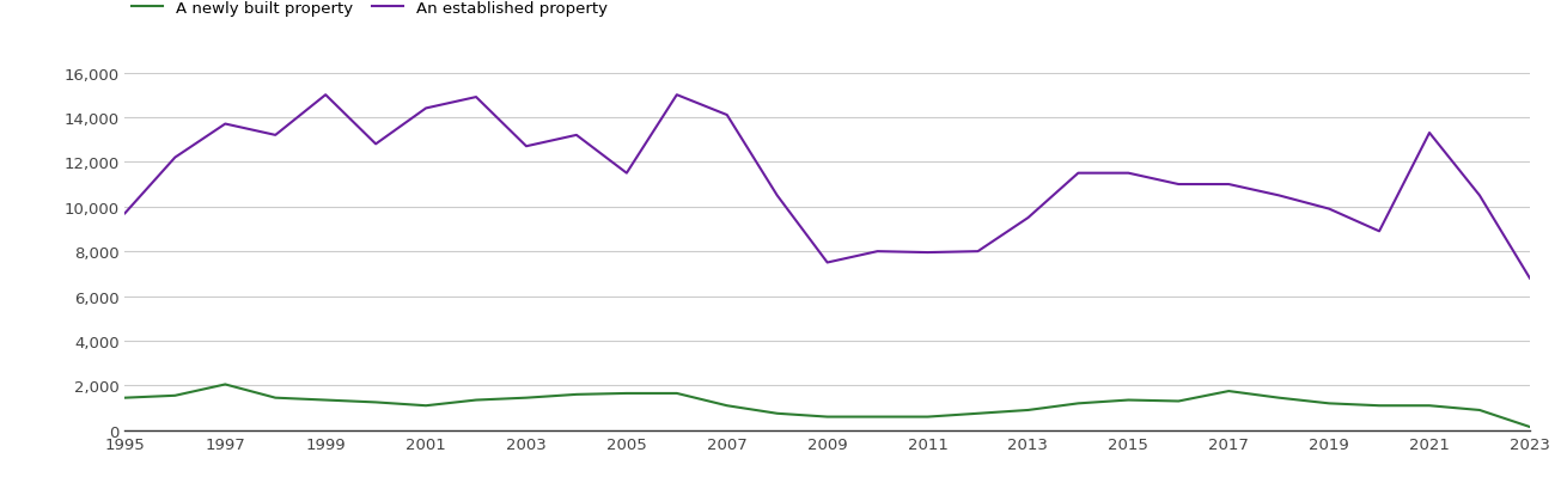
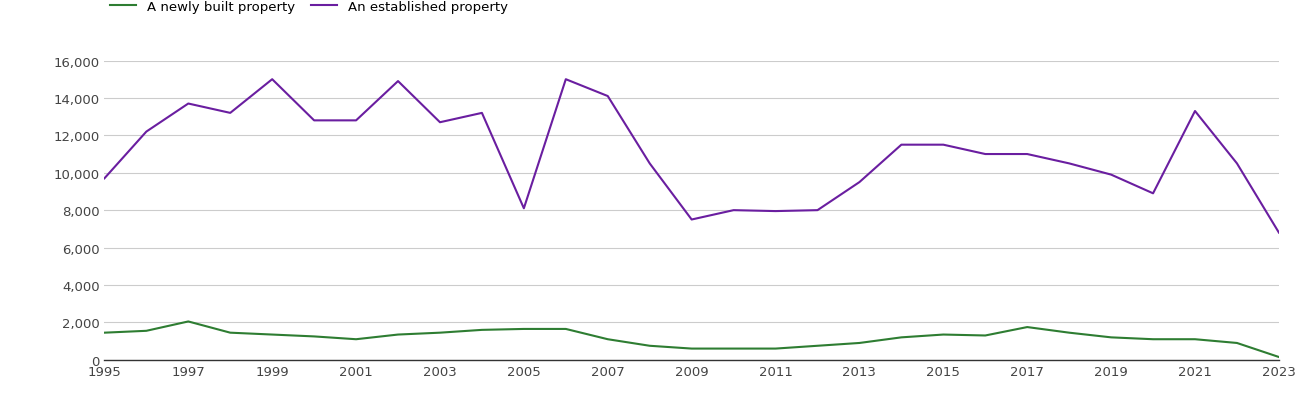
An established property/2001: 14,400 -> 12,800
An established property/2005: 11,500 -> 8,100
